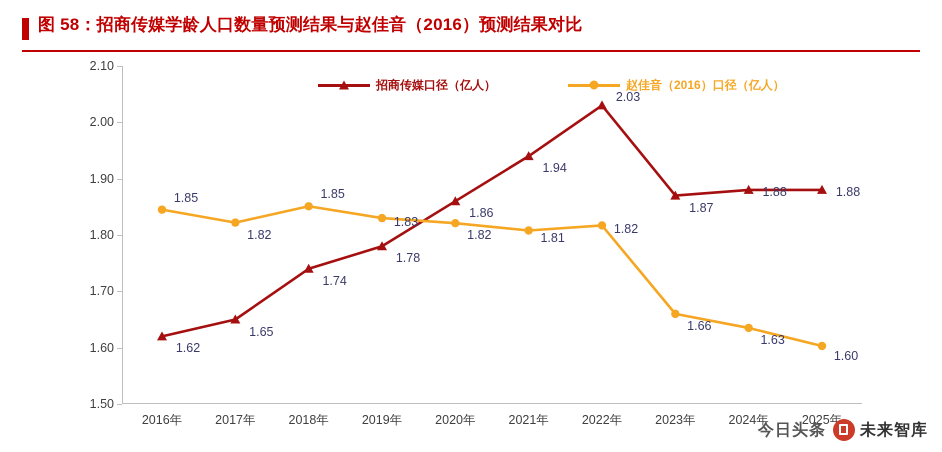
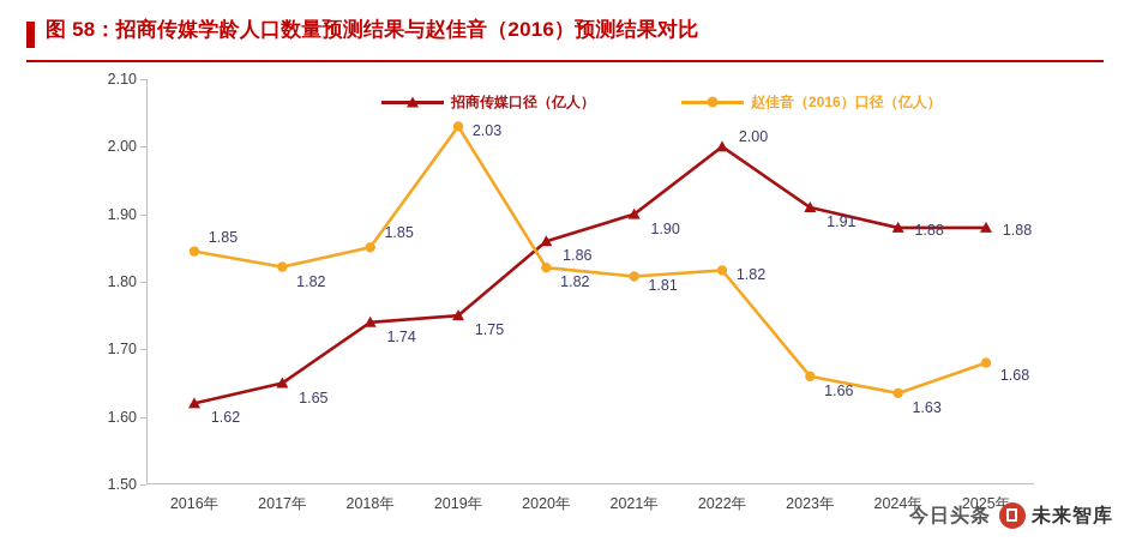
招商传媒口径（亿人）/2019年: 1.78 -> 1.75
赵佳音（2016）口径（亿人）/2019年: 1.83 -> 2.03
招商传媒口径（亿人）/2021年: 1.94 -> 1.90
招商传媒口径（亿人）/2022年: 2.03 -> 2.00
招商传媒口径（亿人）/2023年: 1.87 -> 1.91
赵佳音（2016）口径（亿人）/2025年: 1.60 -> 1.68
